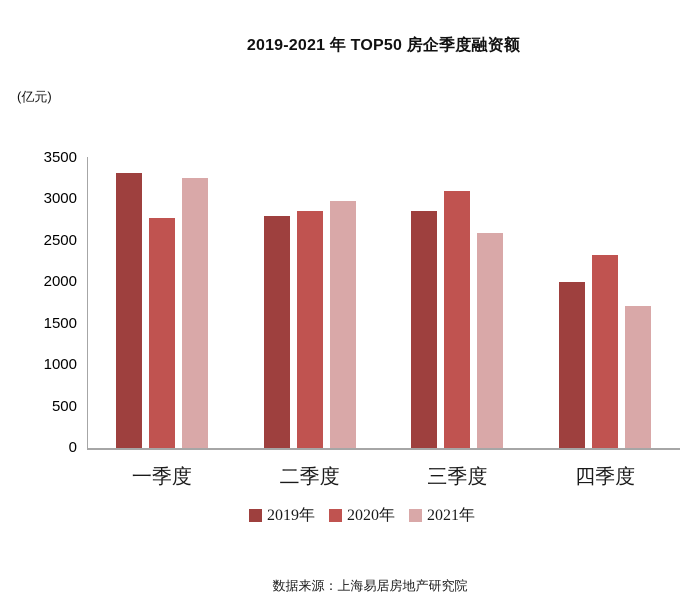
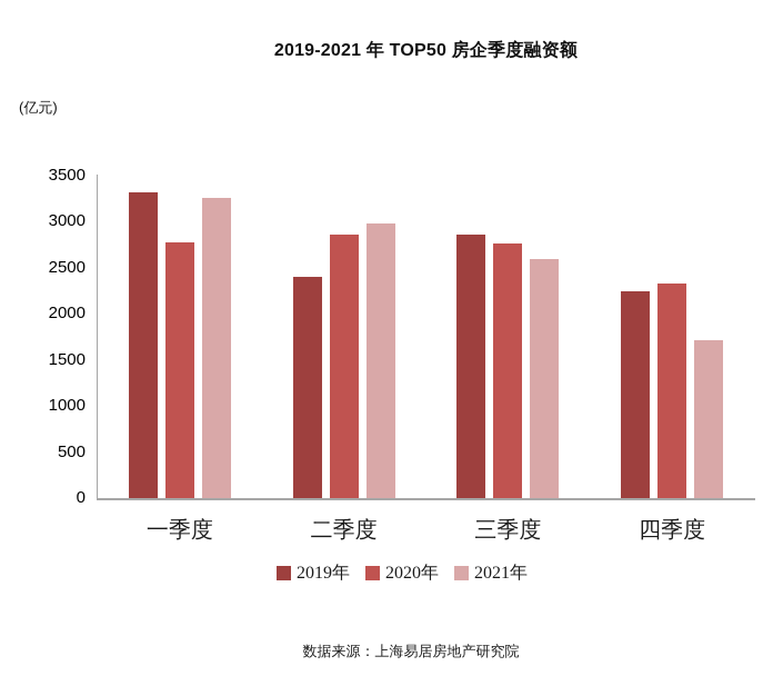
2019年/二季度: 2800 -> 2400
2020年/三季度: 3100 -> 2800
2019年/四季度: 2000 -> 2200
